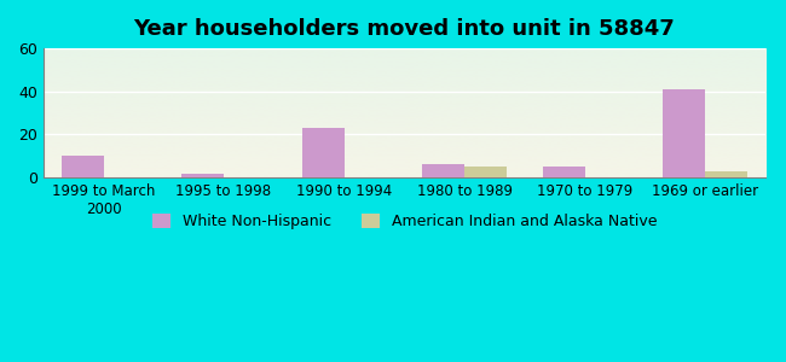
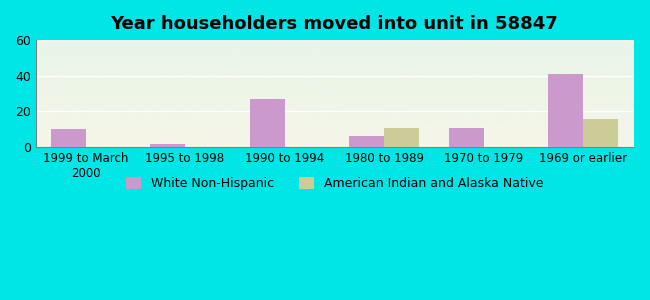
White Non-Hispanic/1990 to 1994: 23 -> 27
American Indian and Alaska Native/1980 to 1989: 5 -> 11
White Non-Hispanic/1970 to 1979: 5 -> 11
American Indian and Alaska Native/1969 or earlier: 3 -> 16
